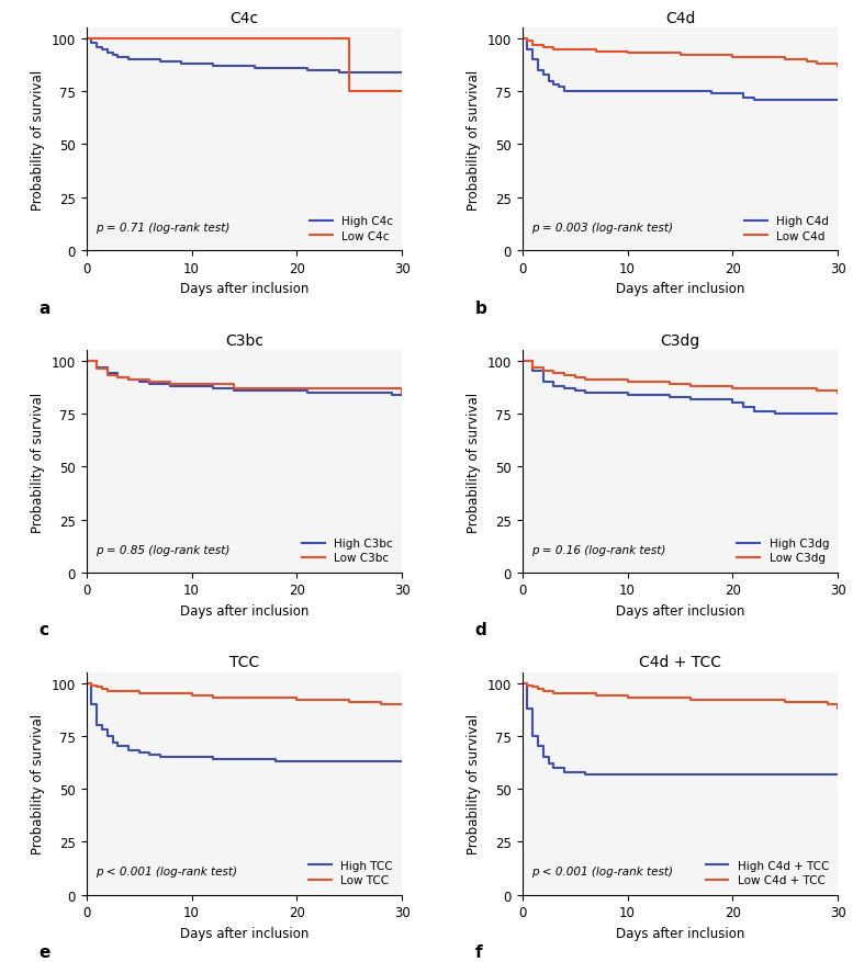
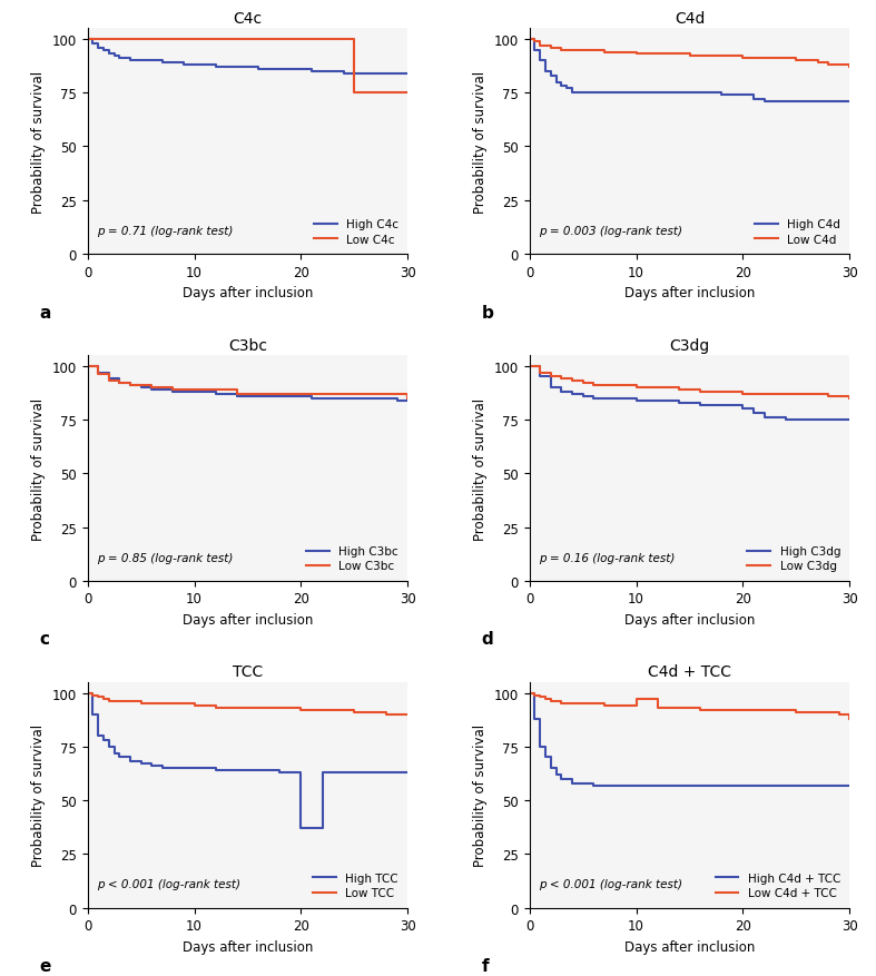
TCC/High TCC/20: 63 -> 37
C4d + TCC/Low C4d + TCC/10: 93 -> 97
